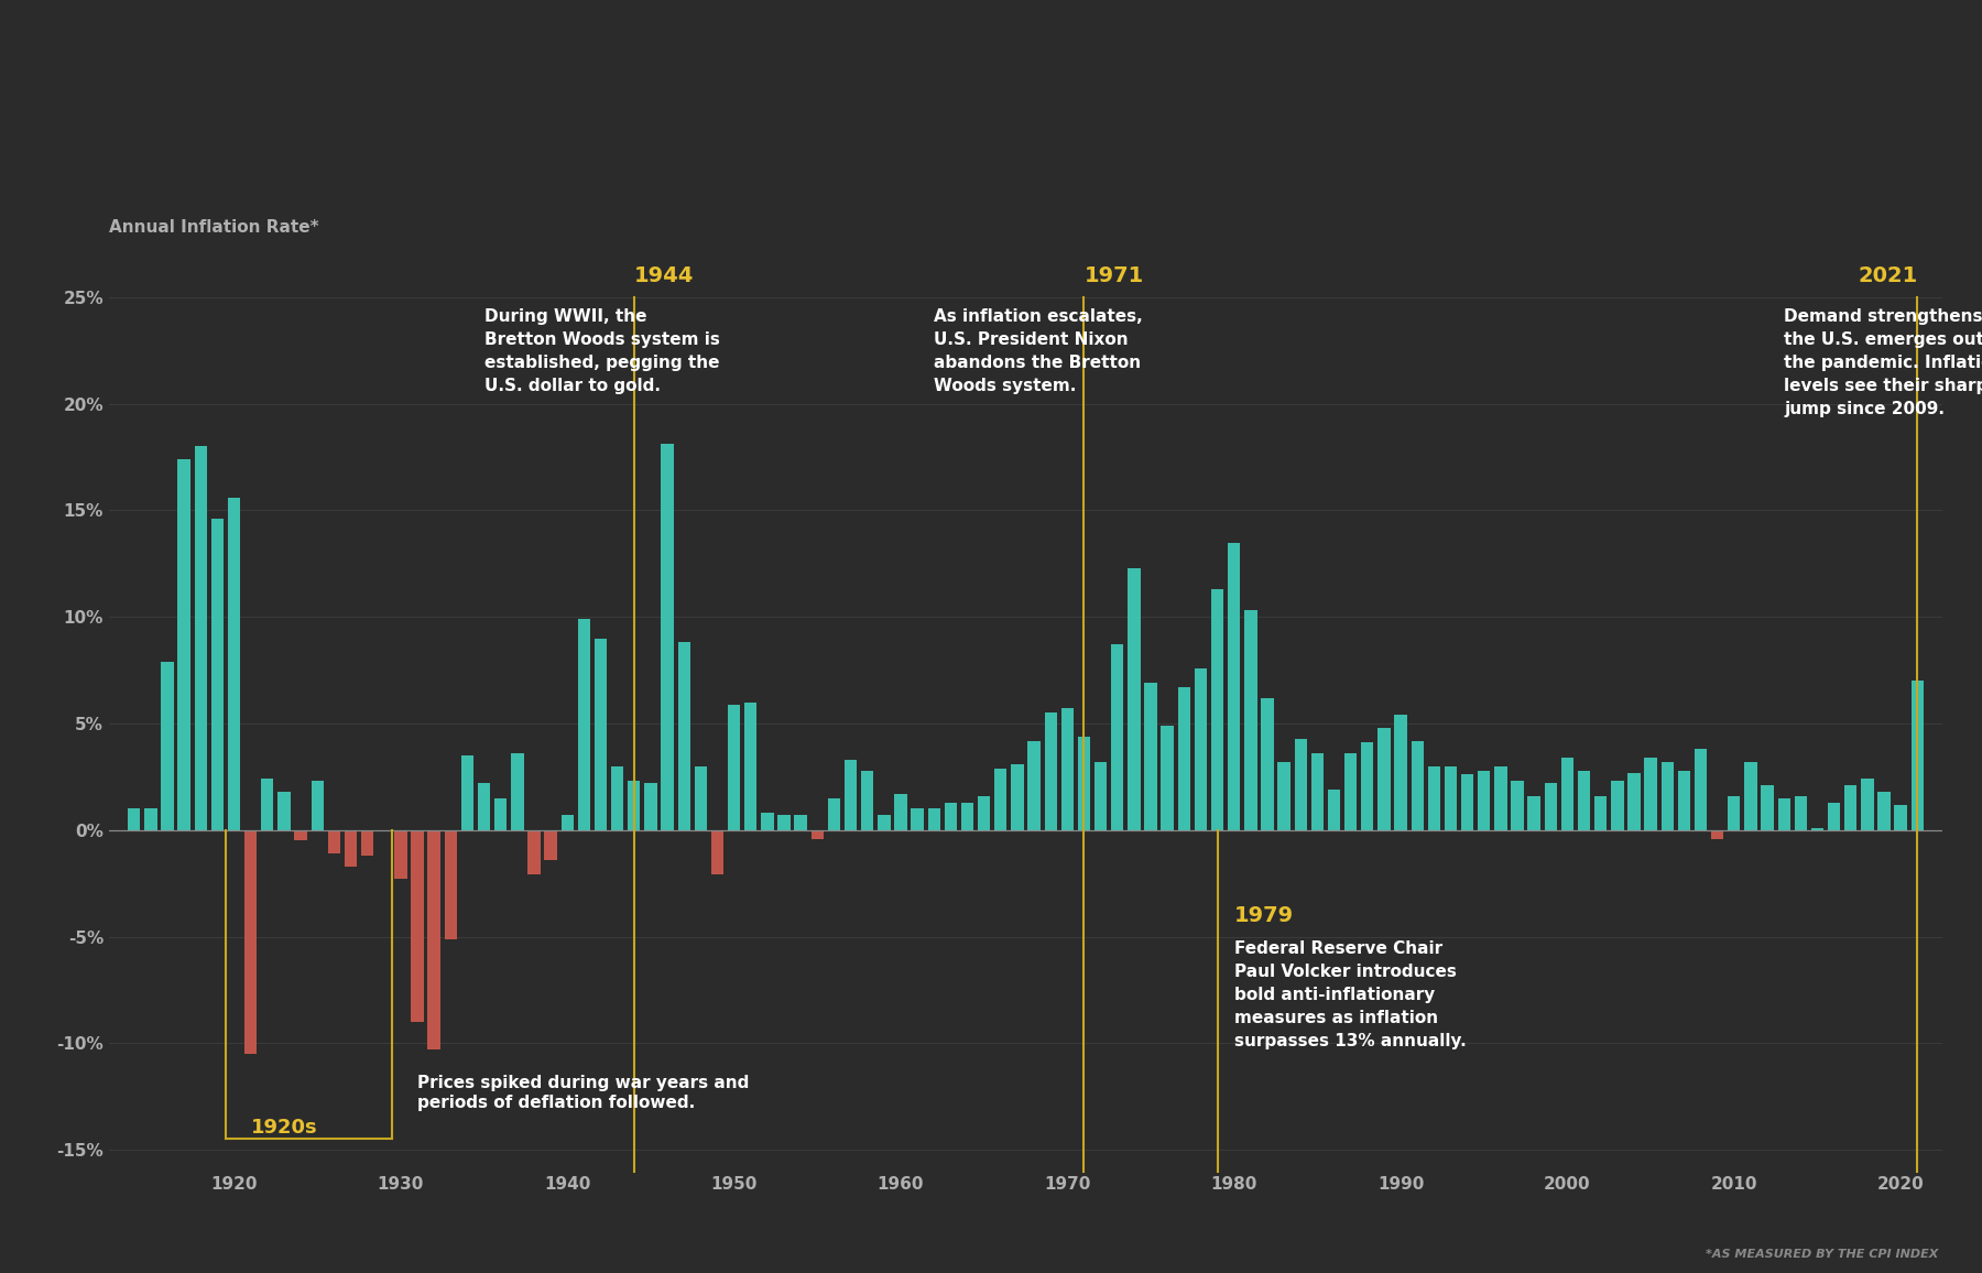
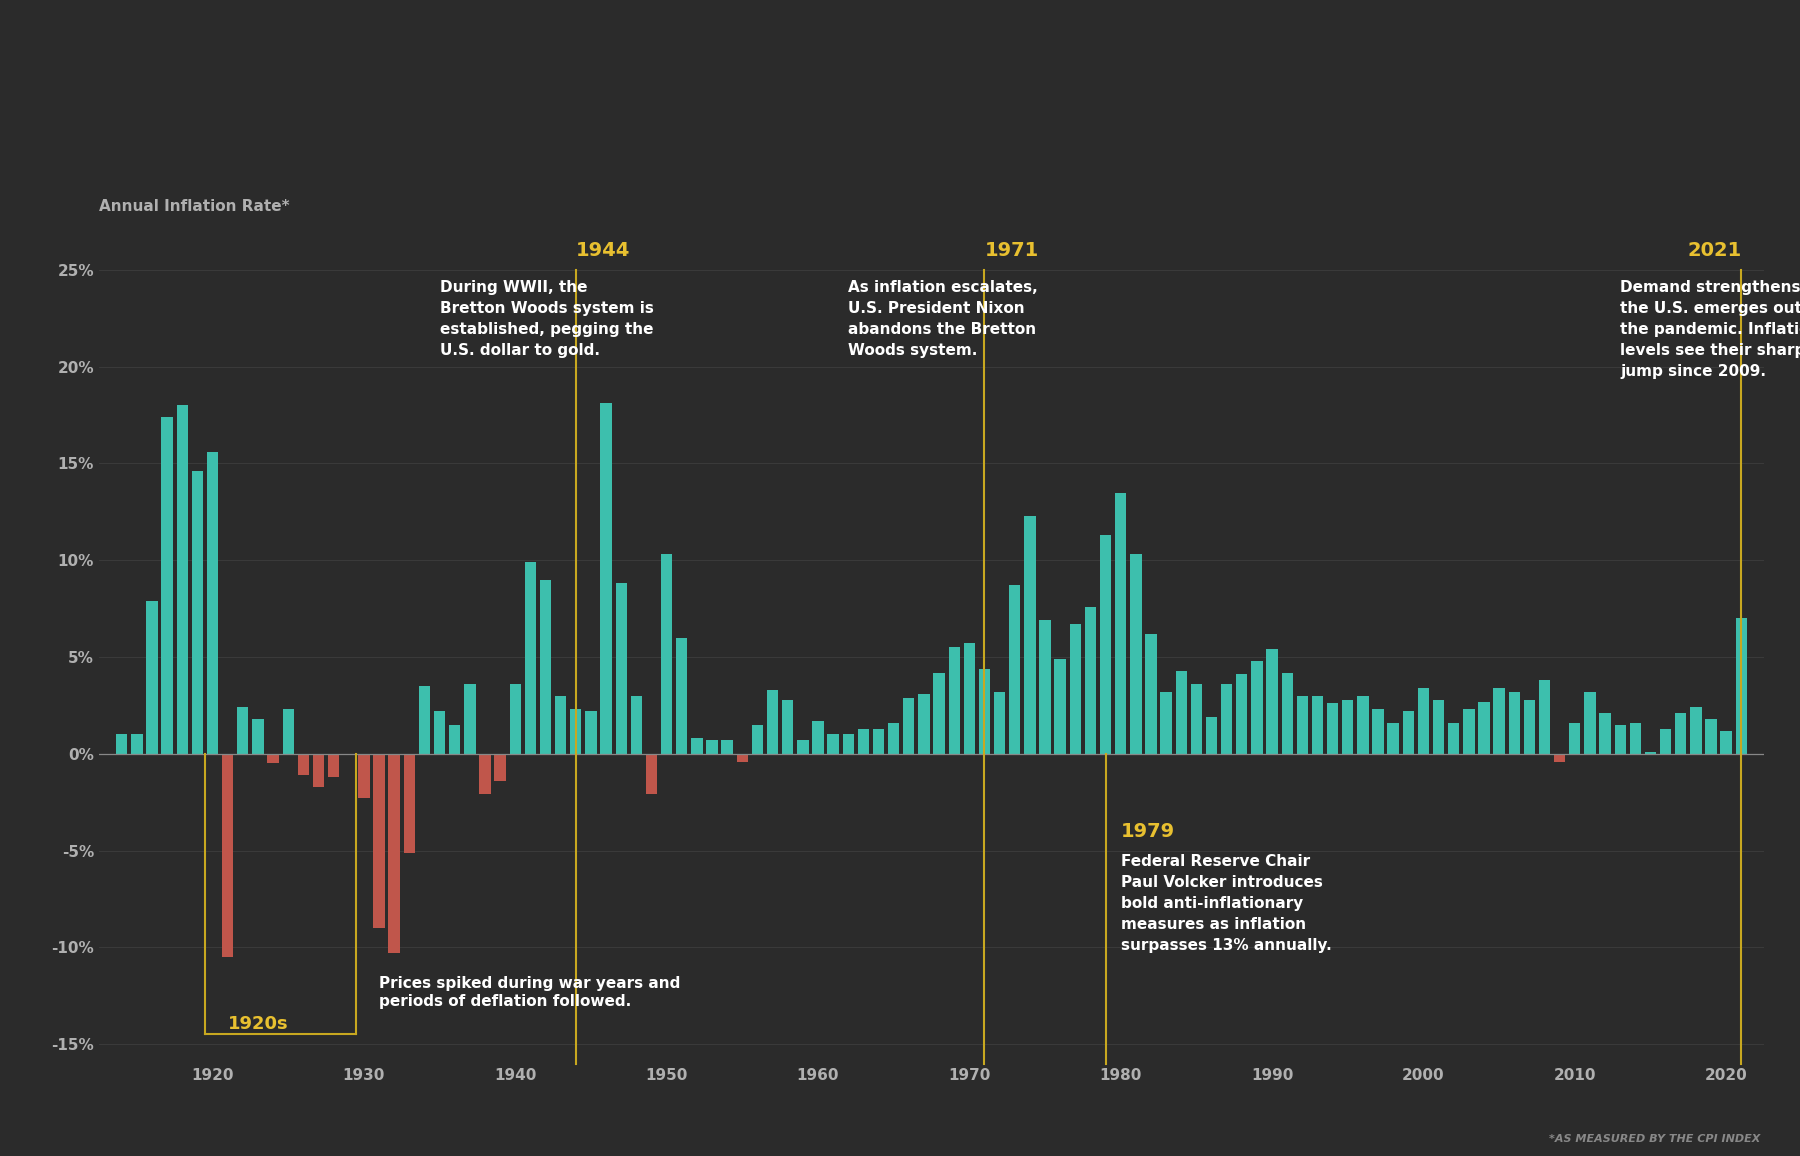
1940: 0.7% -> 3.6%
1950: 5.9% -> 10.3%
